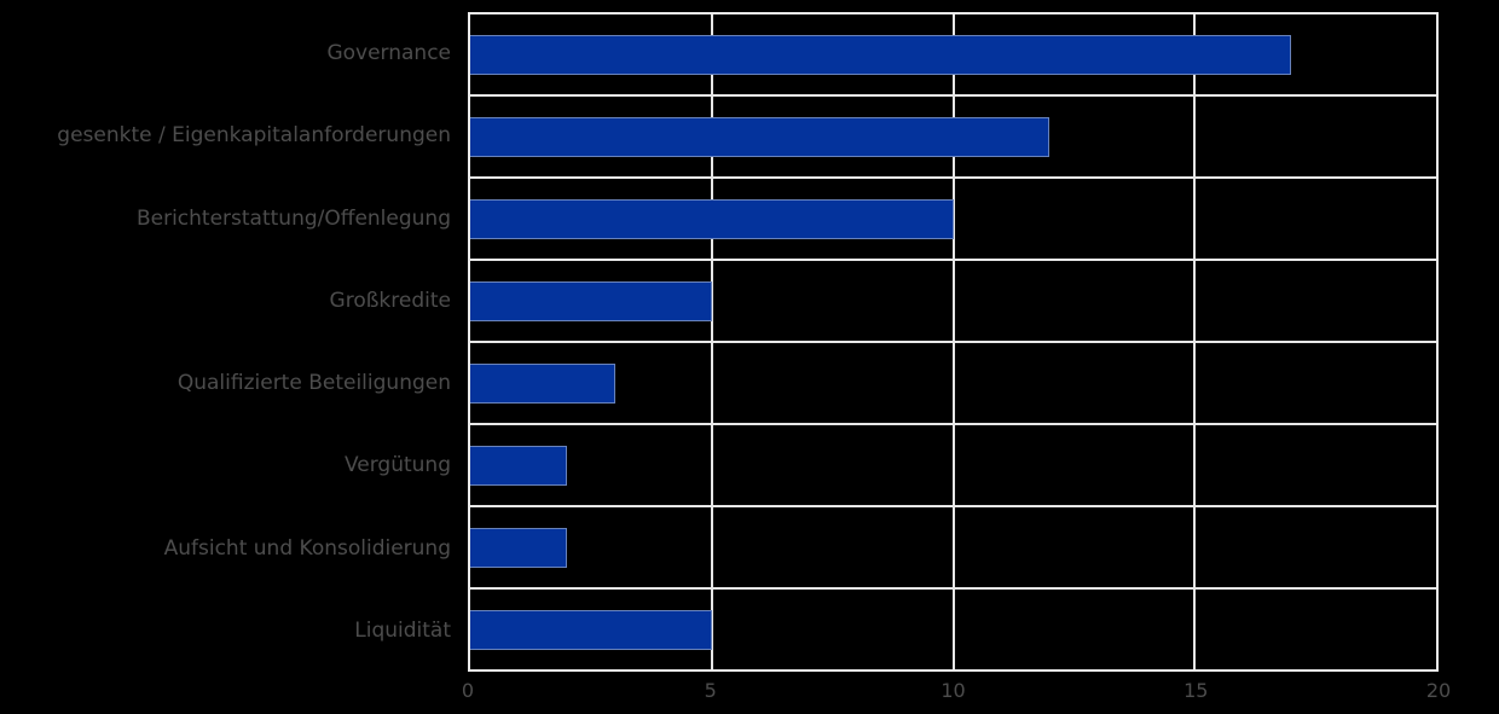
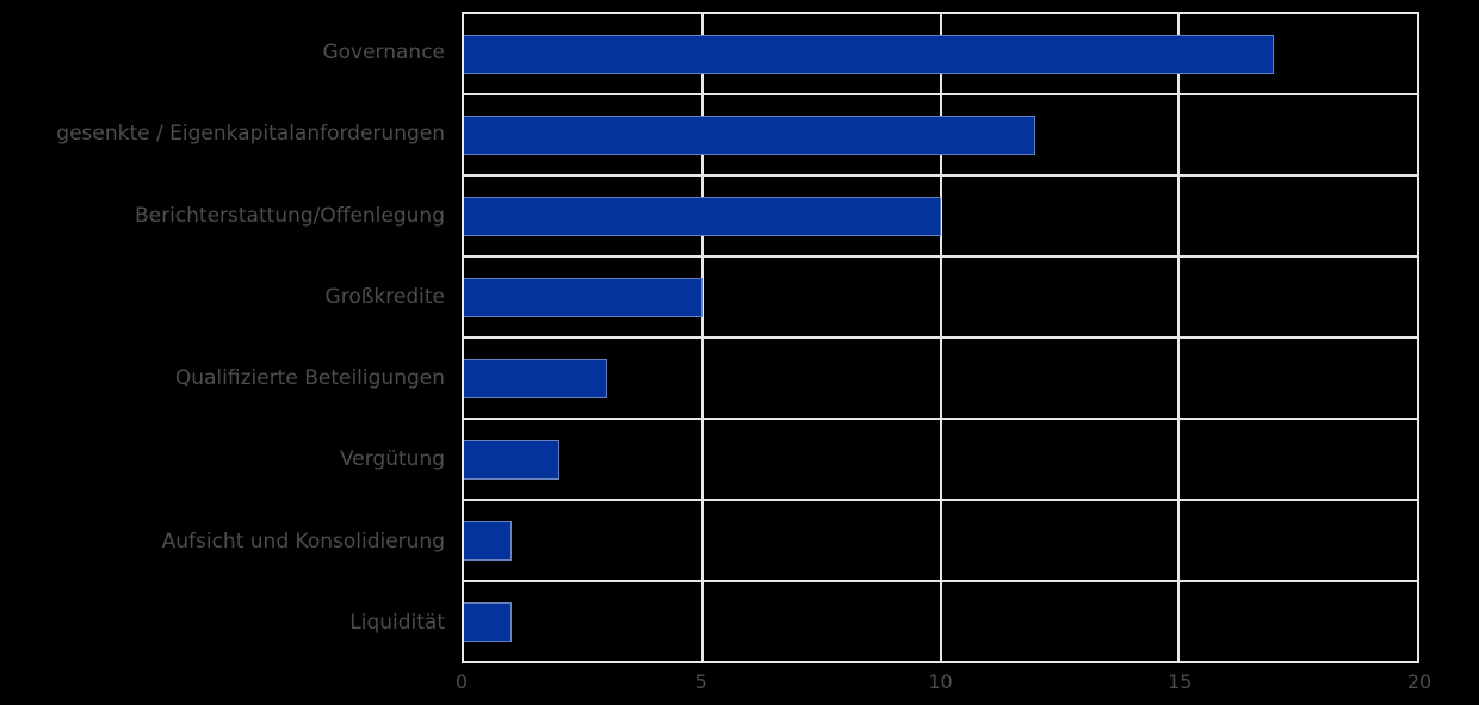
Aufsicht und Konsolidierung: 2 -> 1
Liquidität: 5 -> 1
